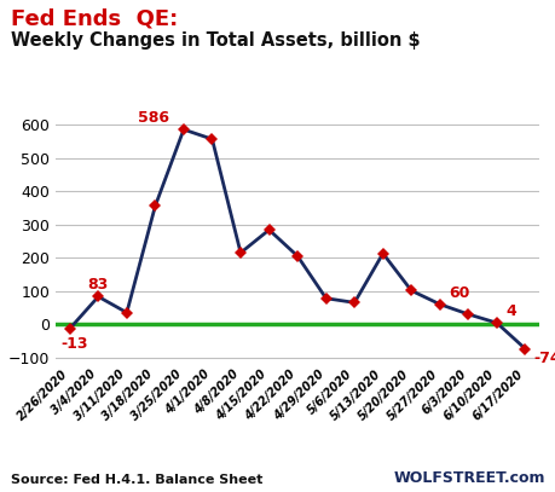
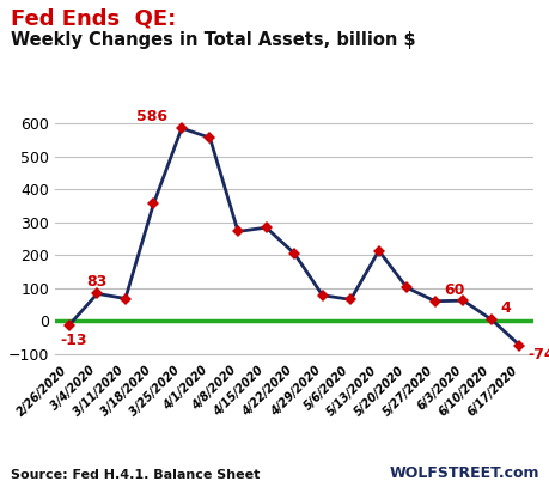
3/11/2020: 35 -> 68
4/8/2020: 215 -> 272
6/3/2020: 30 -> 62
